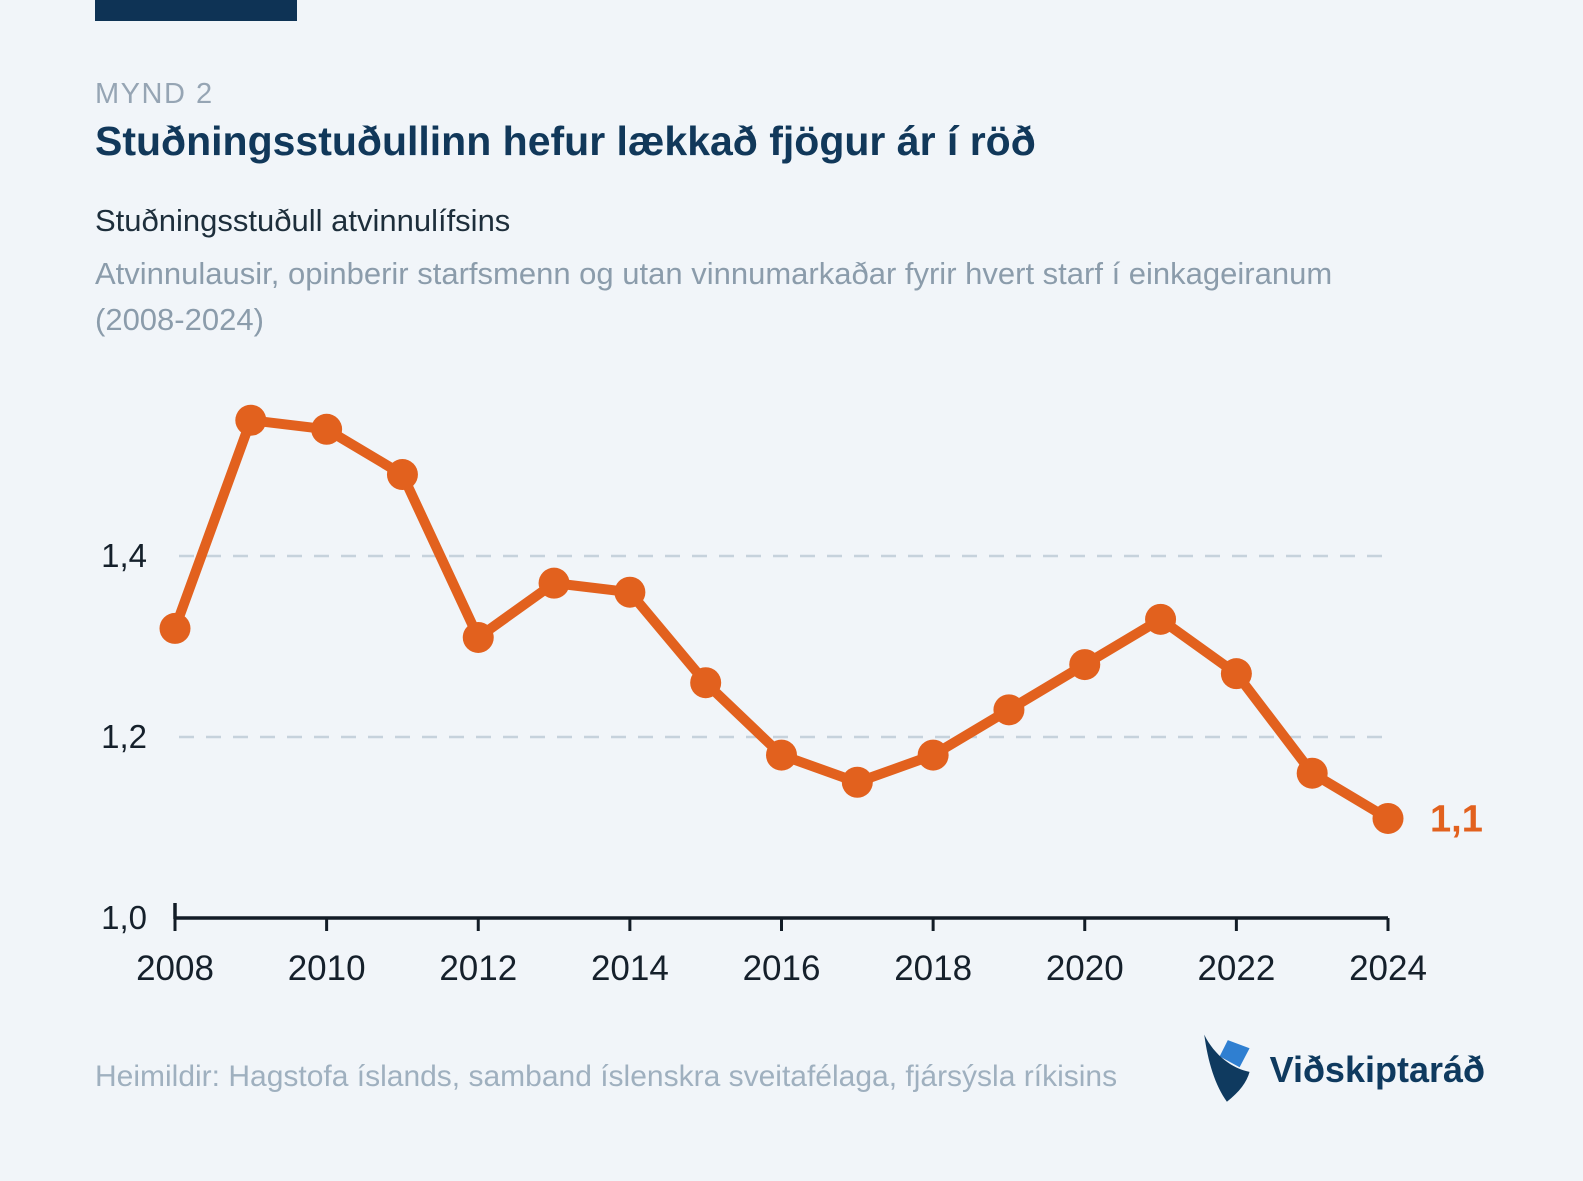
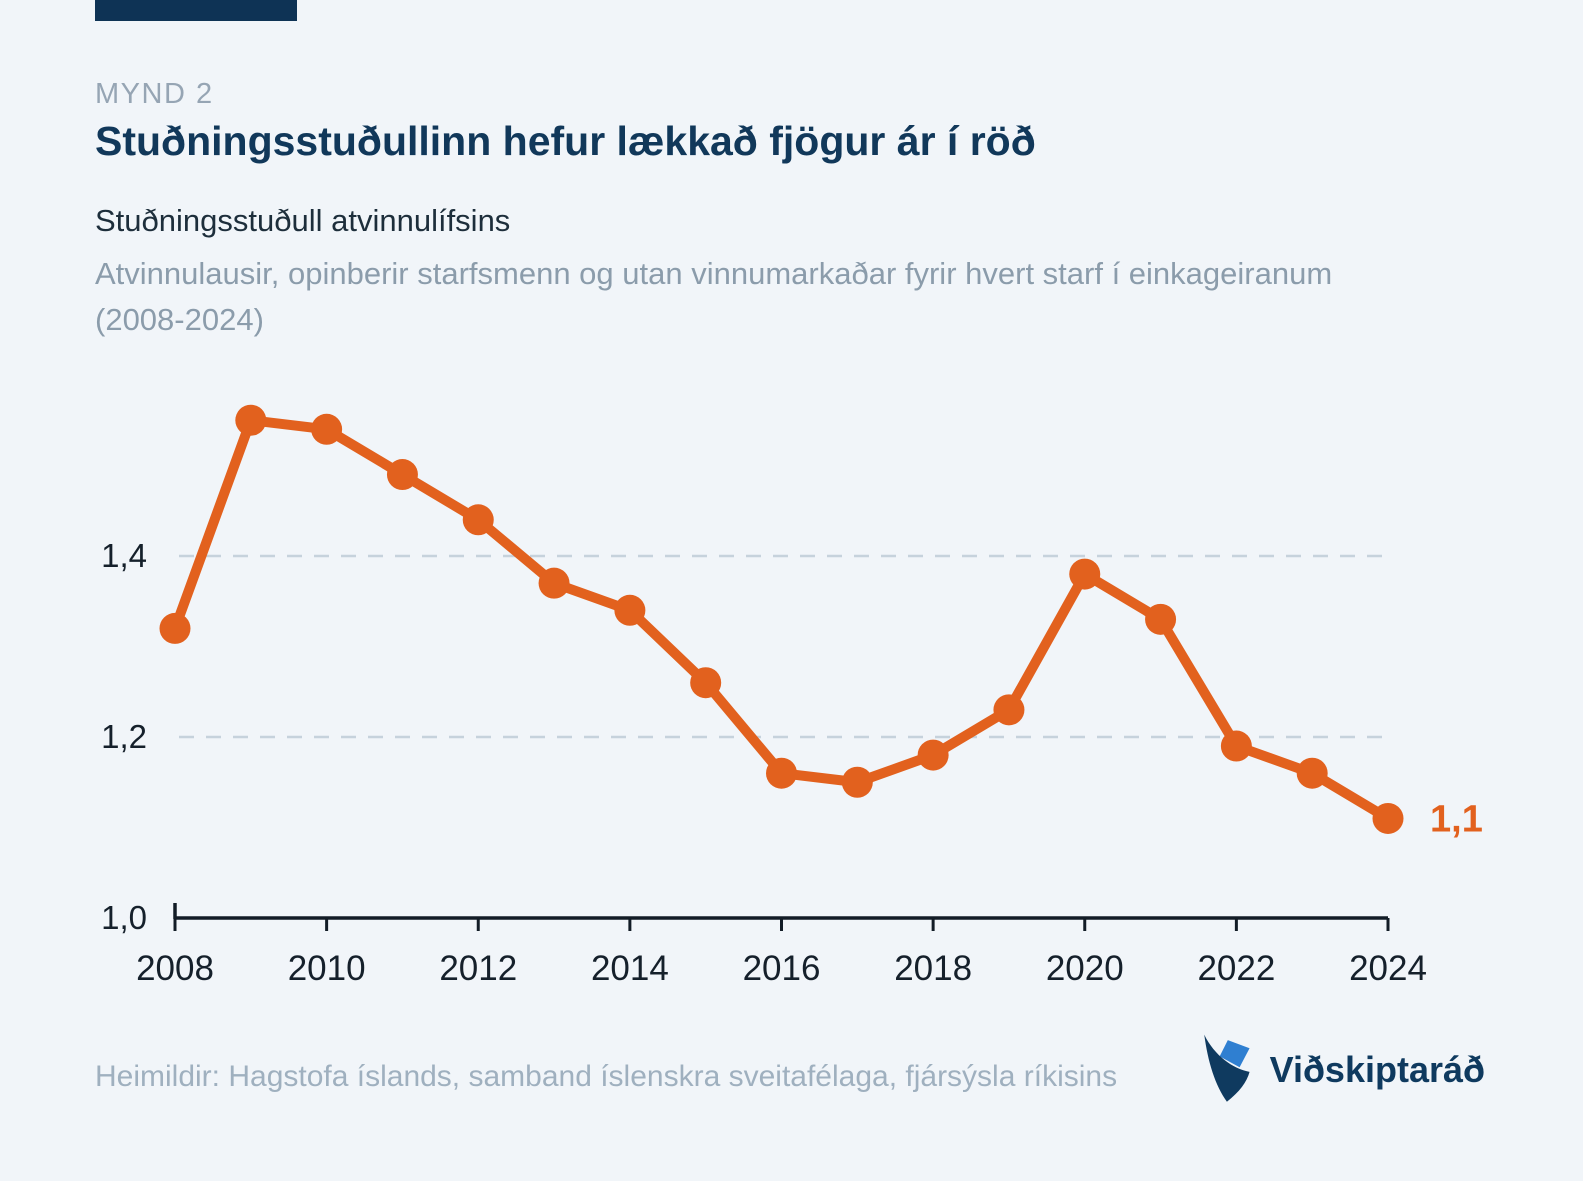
2012: 1,31 -> 1,44
2014: 1,36 -> 1,34
2016: 1,18 -> 1,16
2020: 1,28 -> 1,38
2022: 1,27 -> 1,19
